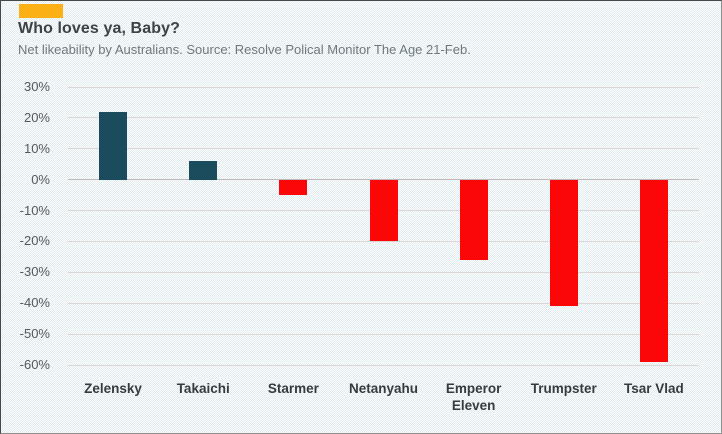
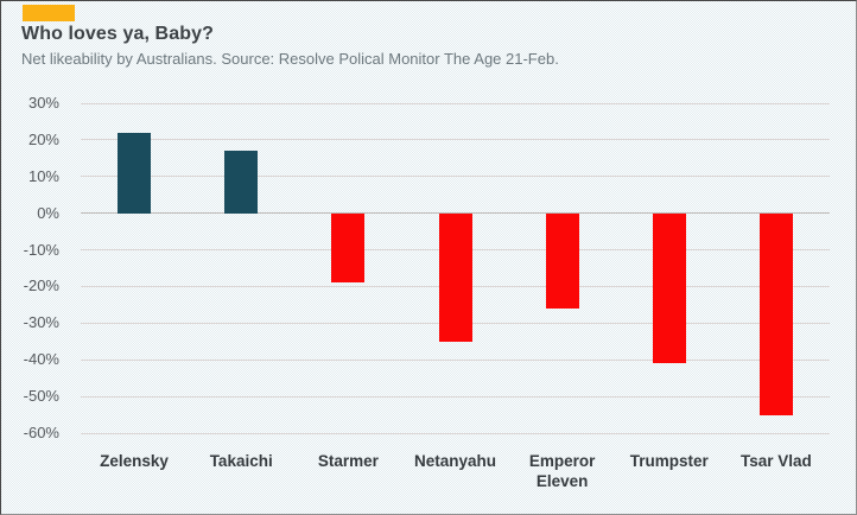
Takaichi: 6% -> 17%
Starmer: -5% -> -19%
Netanyahu: -20% -> -35%
Tsar Vlad: -59% -> -55%
